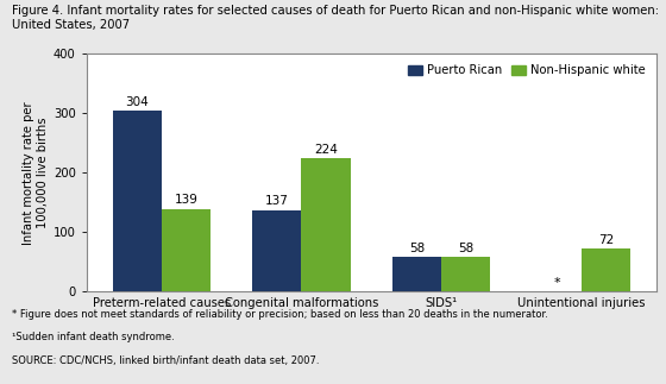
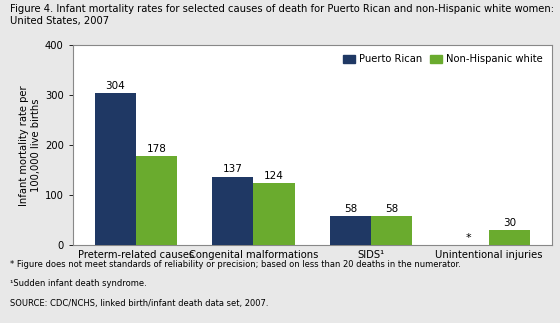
Non-Hispanic white/Preterm-related causes: 139 -> 178
Non-Hispanic white/Congenital malformations: 224 -> 124
Non-Hispanic white/Unintentional injuries: 72 -> 30
